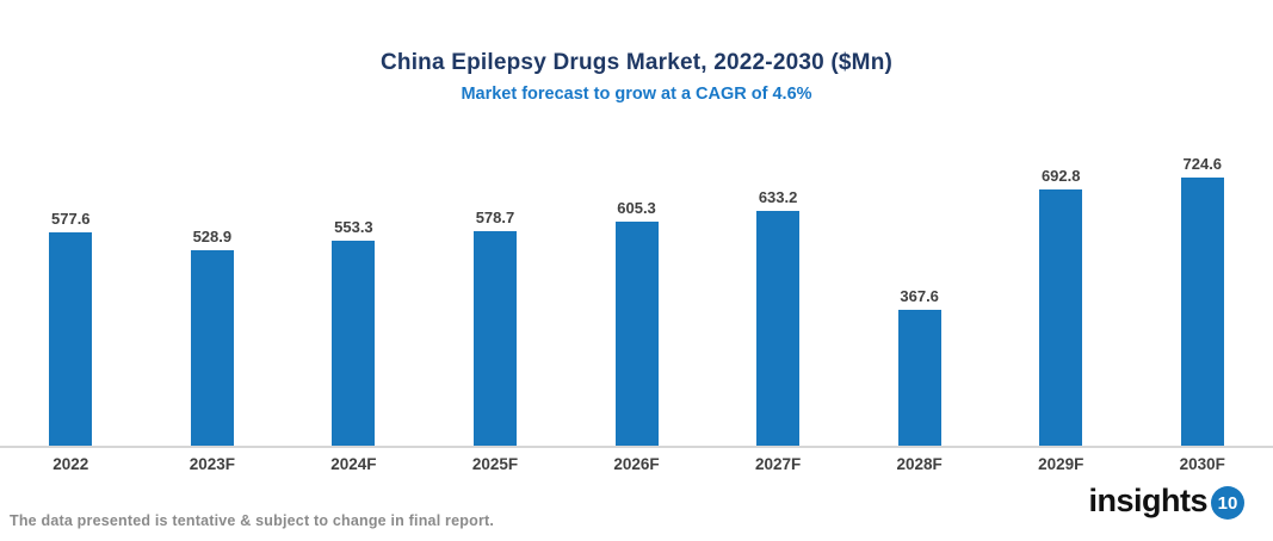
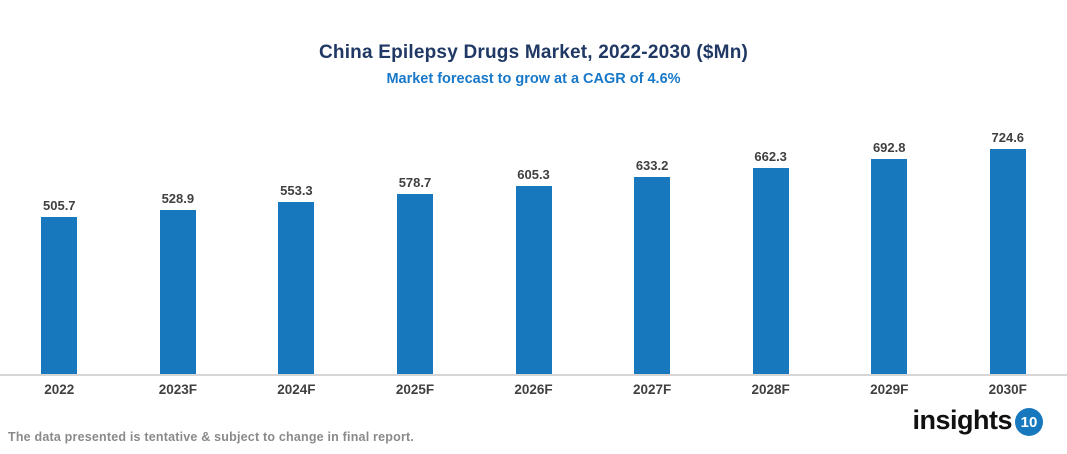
2022: 577.6 -> 505.7
2028F: 367.6 -> 662.3
